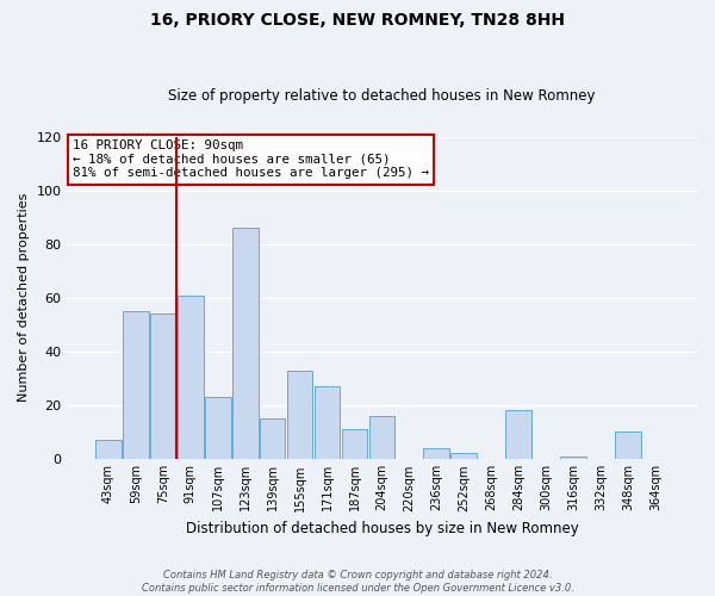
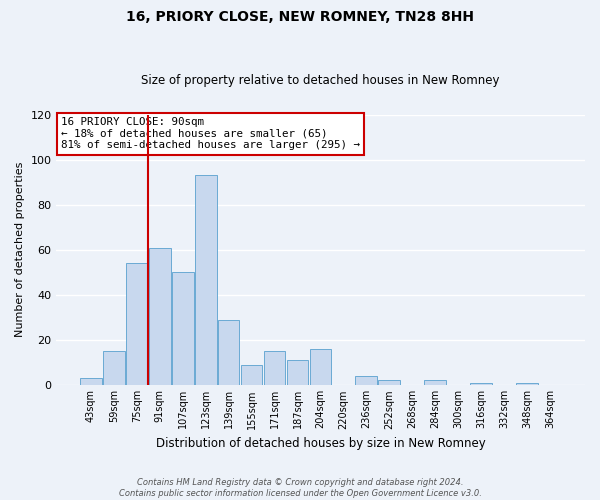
43sqm: 7 -> 3
59sqm: 55 -> 15
107sqm: 23 -> 50
123sqm: 86 -> 93
139sqm: 15 -> 29
155sqm: 33 -> 9
171sqm: 27 -> 15
284sqm: 18 -> 2
348sqm: 10 -> 1
